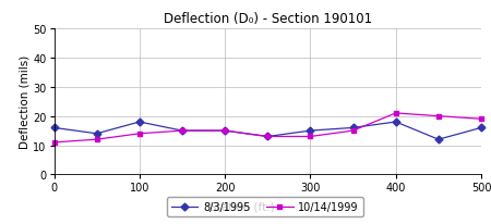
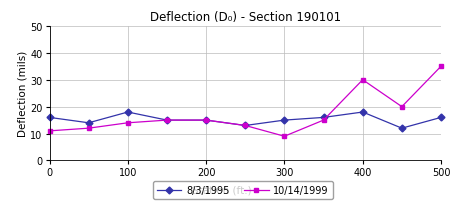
10/14/1999/300: 13 -> 9
10/14/1999/400: 21 -> 30
10/14/1999/500: 19 -> 35
